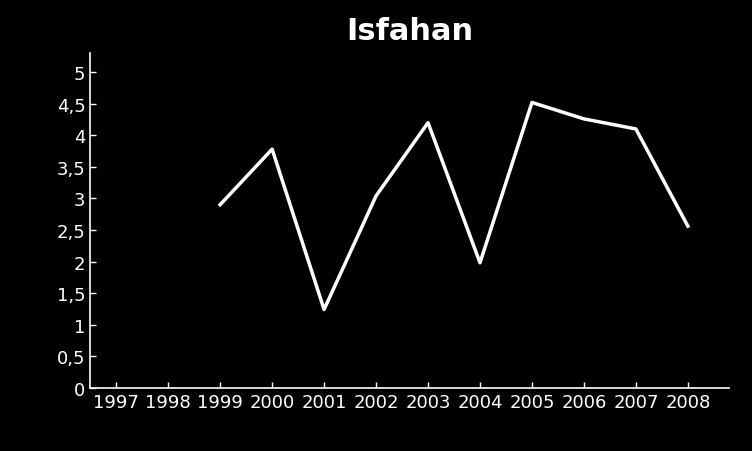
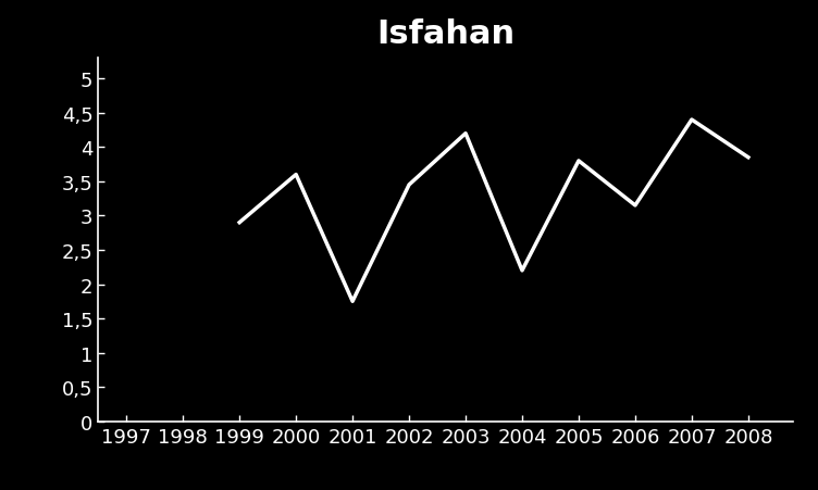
2000: 3,78 -> 3,60
2001: 1,24 -> 1,75
2002: 3,04 -> 3,45
2004: 1,98 -> 2,20
2005: 4,52 -> 3,80
2006: 4,26 -> 3,15
2007: 4,10 -> 4,40
2008: 2,56 -> 3,85
